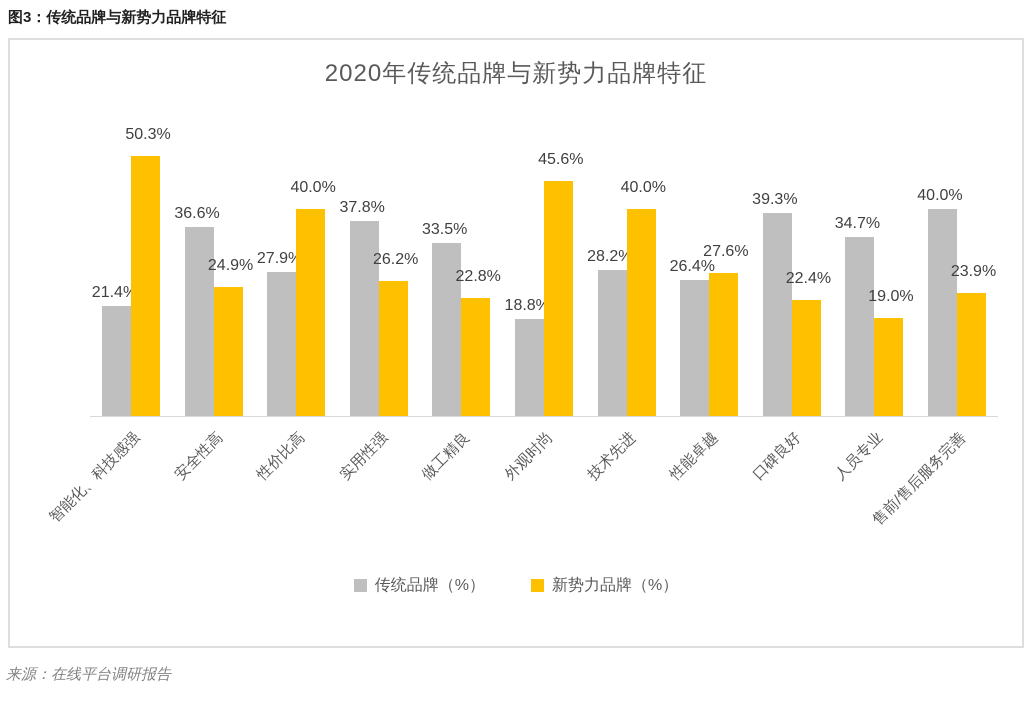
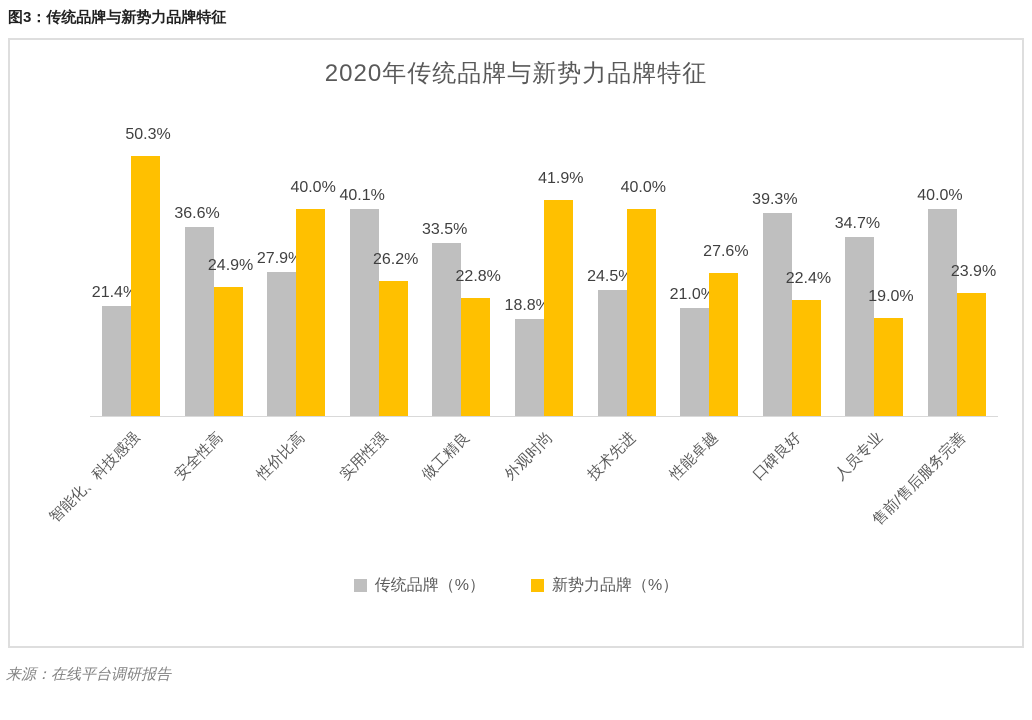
传统品牌（%）/实用性强: 37.8% -> 40.1%
新势力品牌（%）/外观时尚: 45.6% -> 41.9%
传统品牌（%）/技术先进: 28.2% -> 24.5%
传统品牌（%）/性能卓越: 26.4% -> 21.0%
